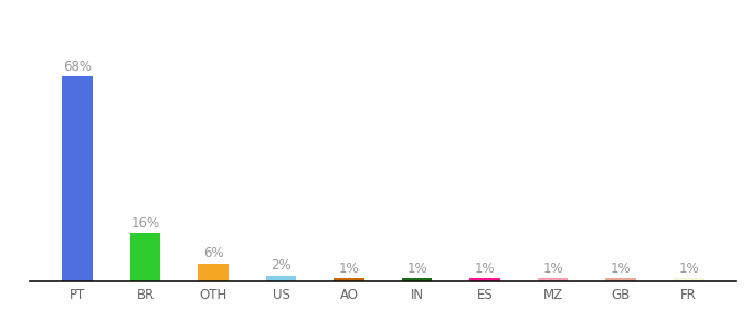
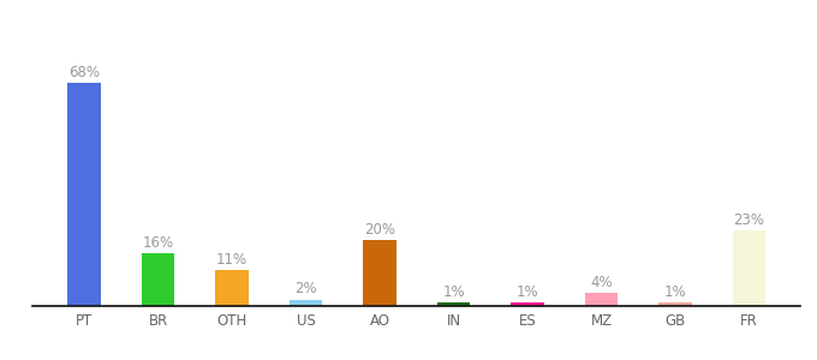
OTH: 6% -> 11%
AO: 1% -> 20%
MZ: 1% -> 4%
FR: 1% -> 23%
